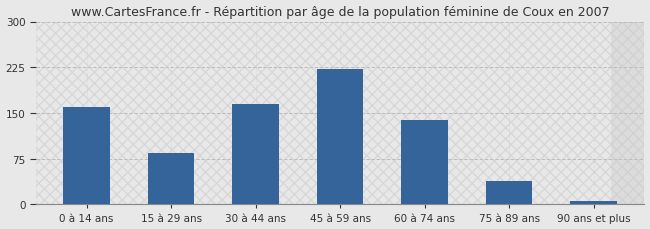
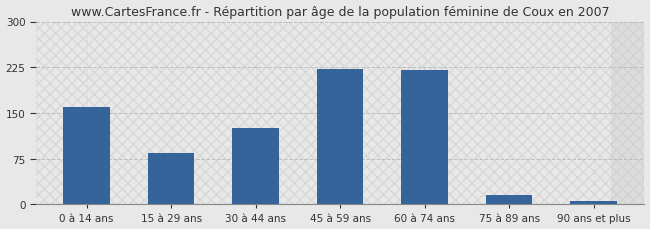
30 à 44 ans: 165 -> 126
60 à 74 ans: 138 -> 220
75 à 89 ans: 38 -> 16
